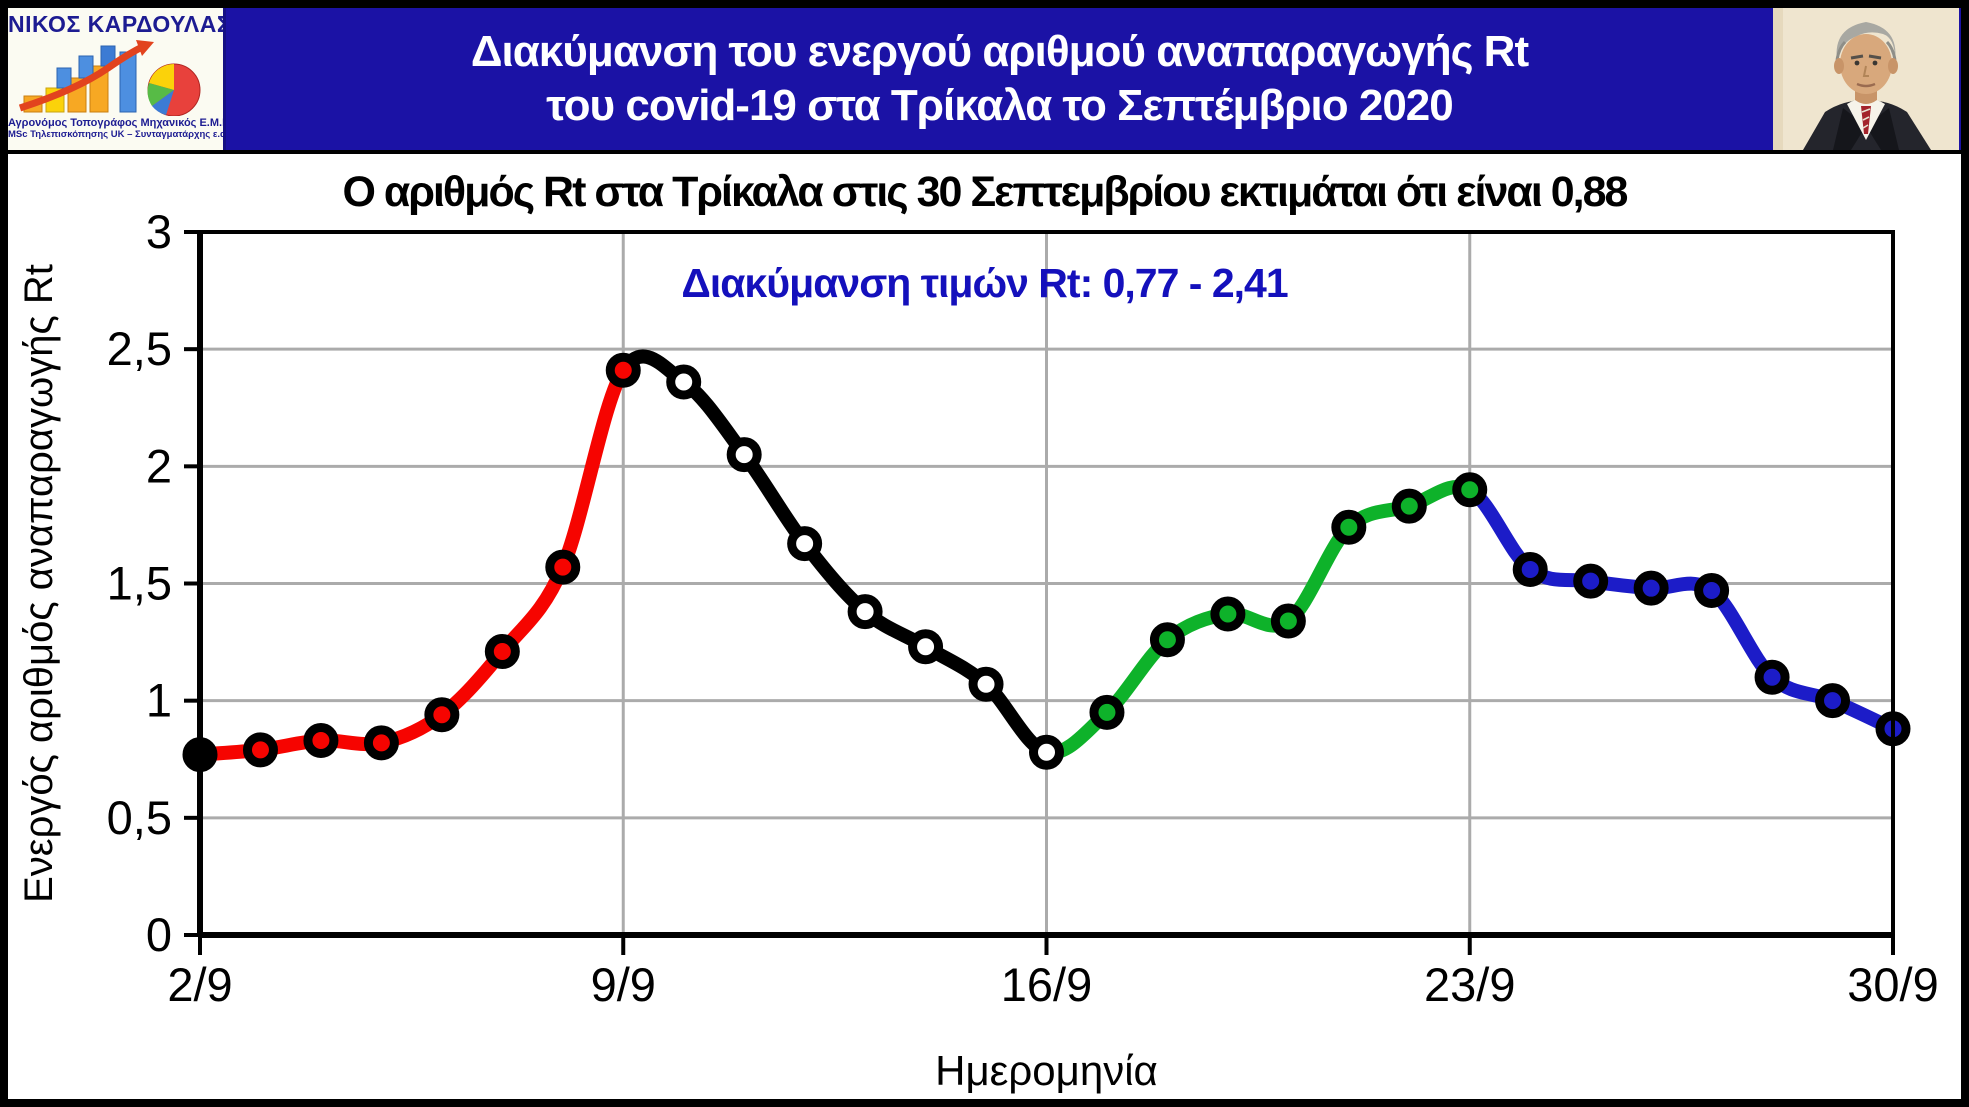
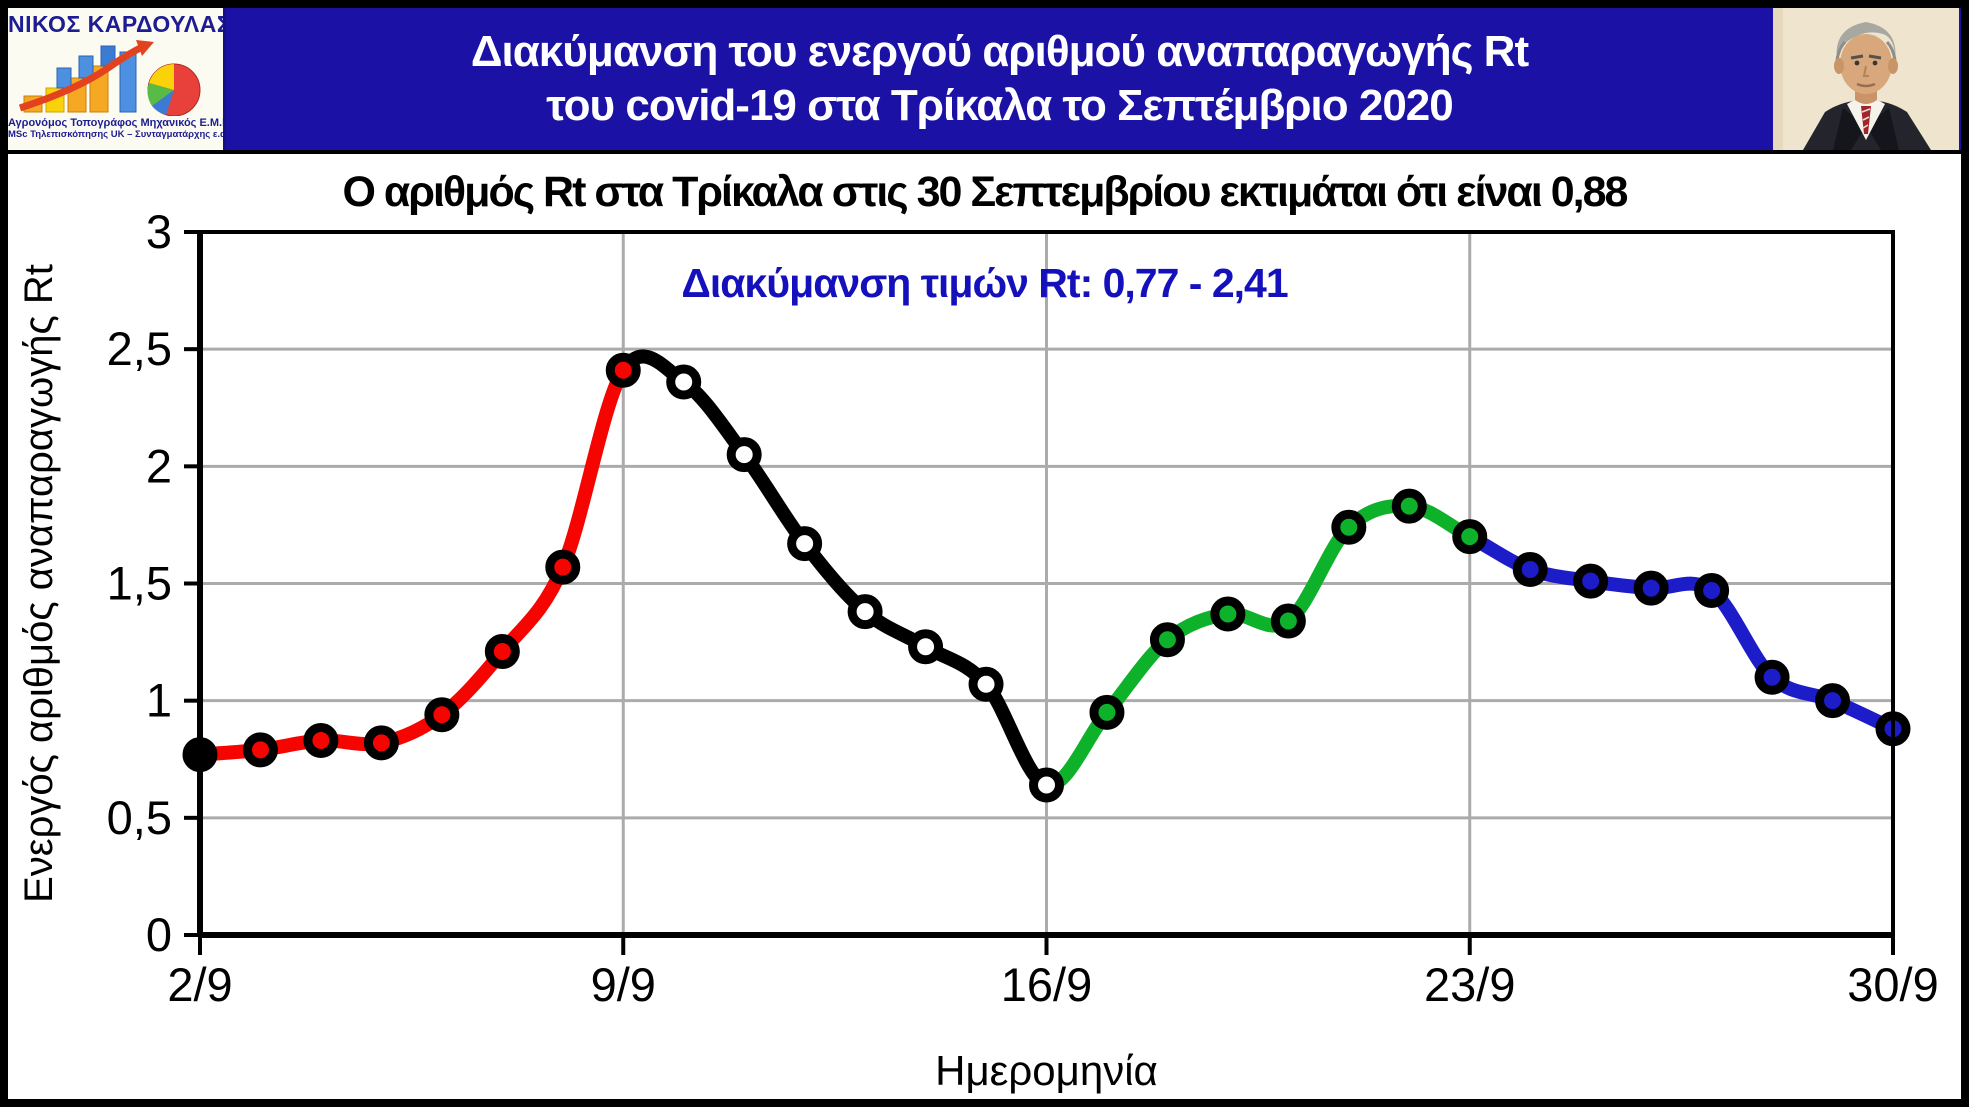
16/9: 0.78 -> 0.64
23/9: 1.90 -> 1.70
